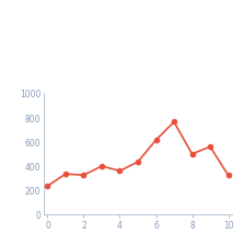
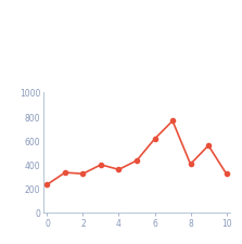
8: 500 -> 400
